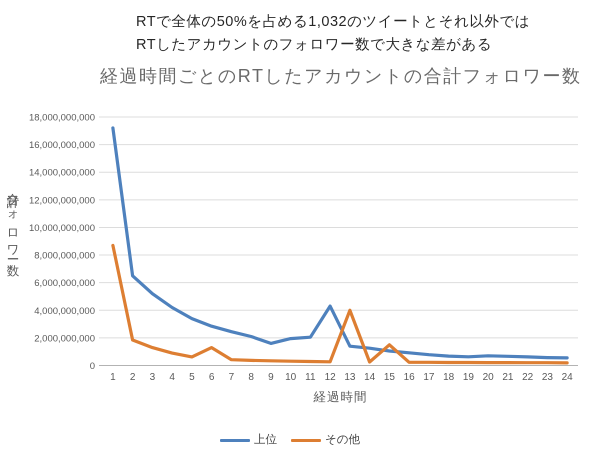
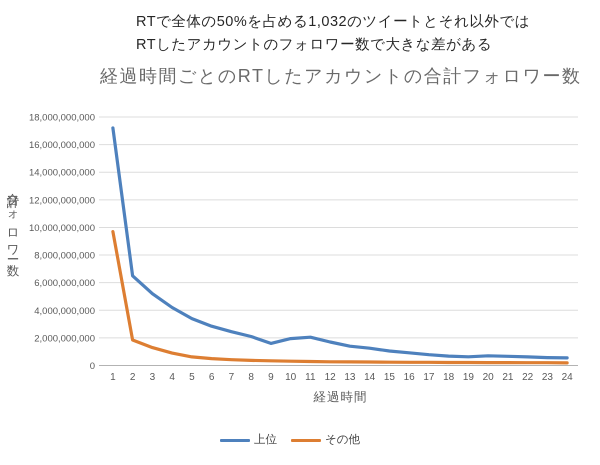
その他/1: 8700000000 -> 9700000000
その他/6: 1300000000 -> 500000000
上位/12: 4300000000 -> 1700000000
その他/13: 4000000000 -> 300000000
その他/15: 1500000000 -> 200000000
